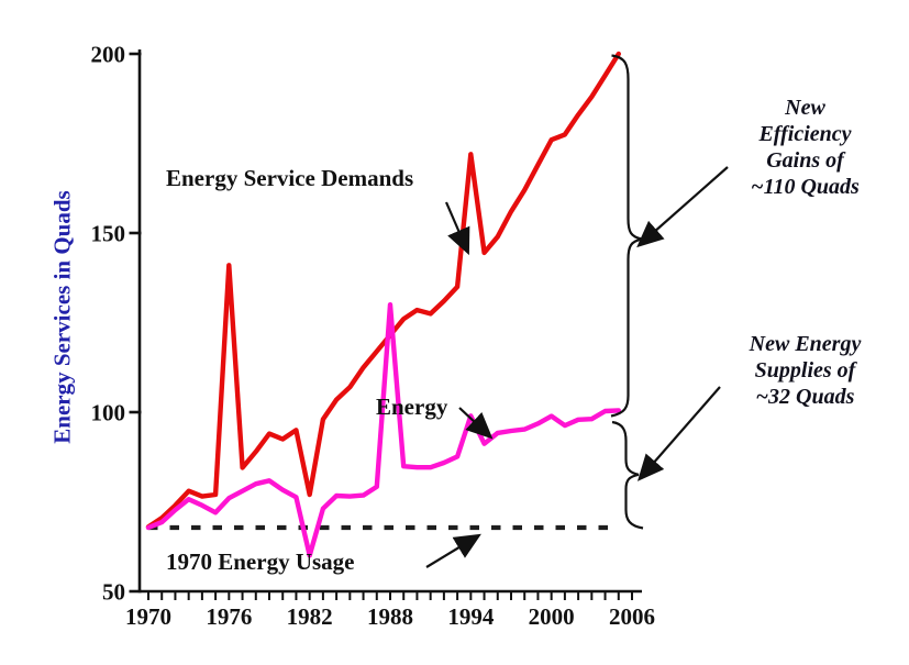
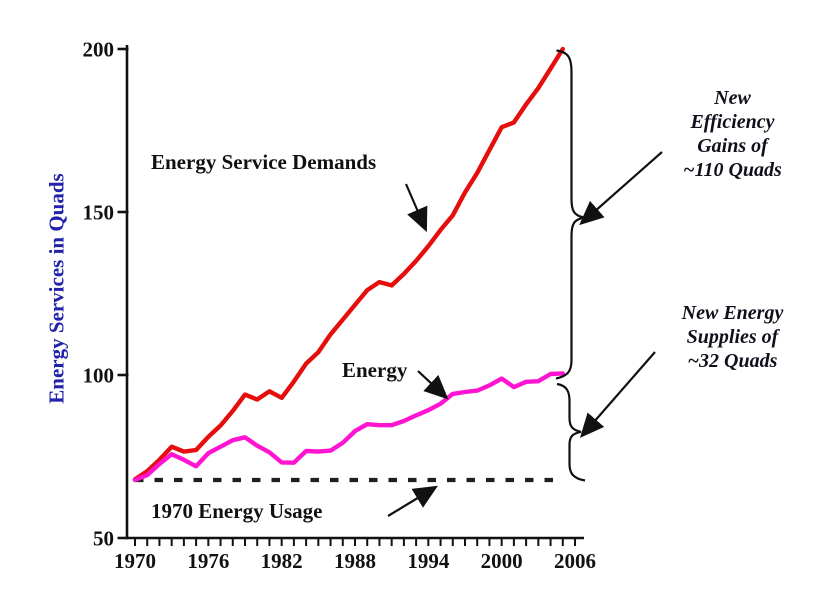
Energy Service Demands/1976: 141 -> 81
Energy Service Demands/1982: 77 -> 93
Energy/1982: 60 -> 73
Energy/1988: 130 -> 83
Energy Service Demands/1994: 172 -> 140
Energy/1994: 99 -> 89
